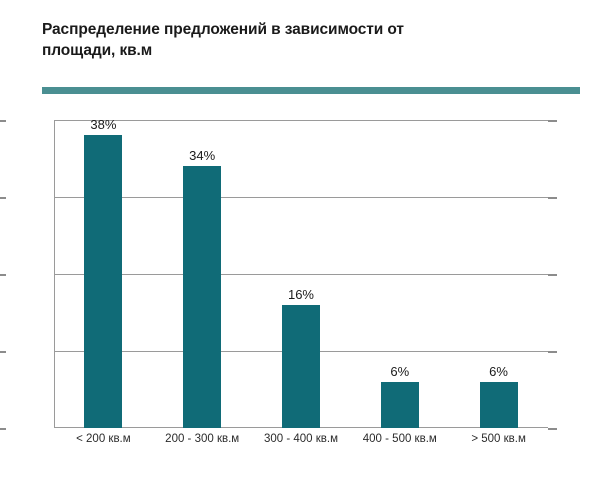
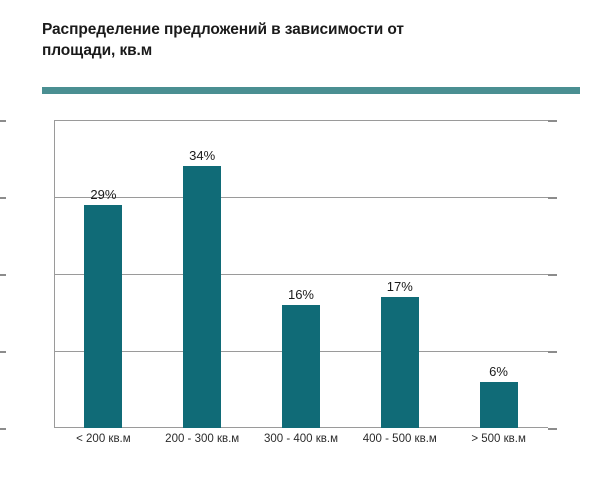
< 200 кв.м: 38% -> 29%
400 - 500 кв.м: 6% -> 17%
